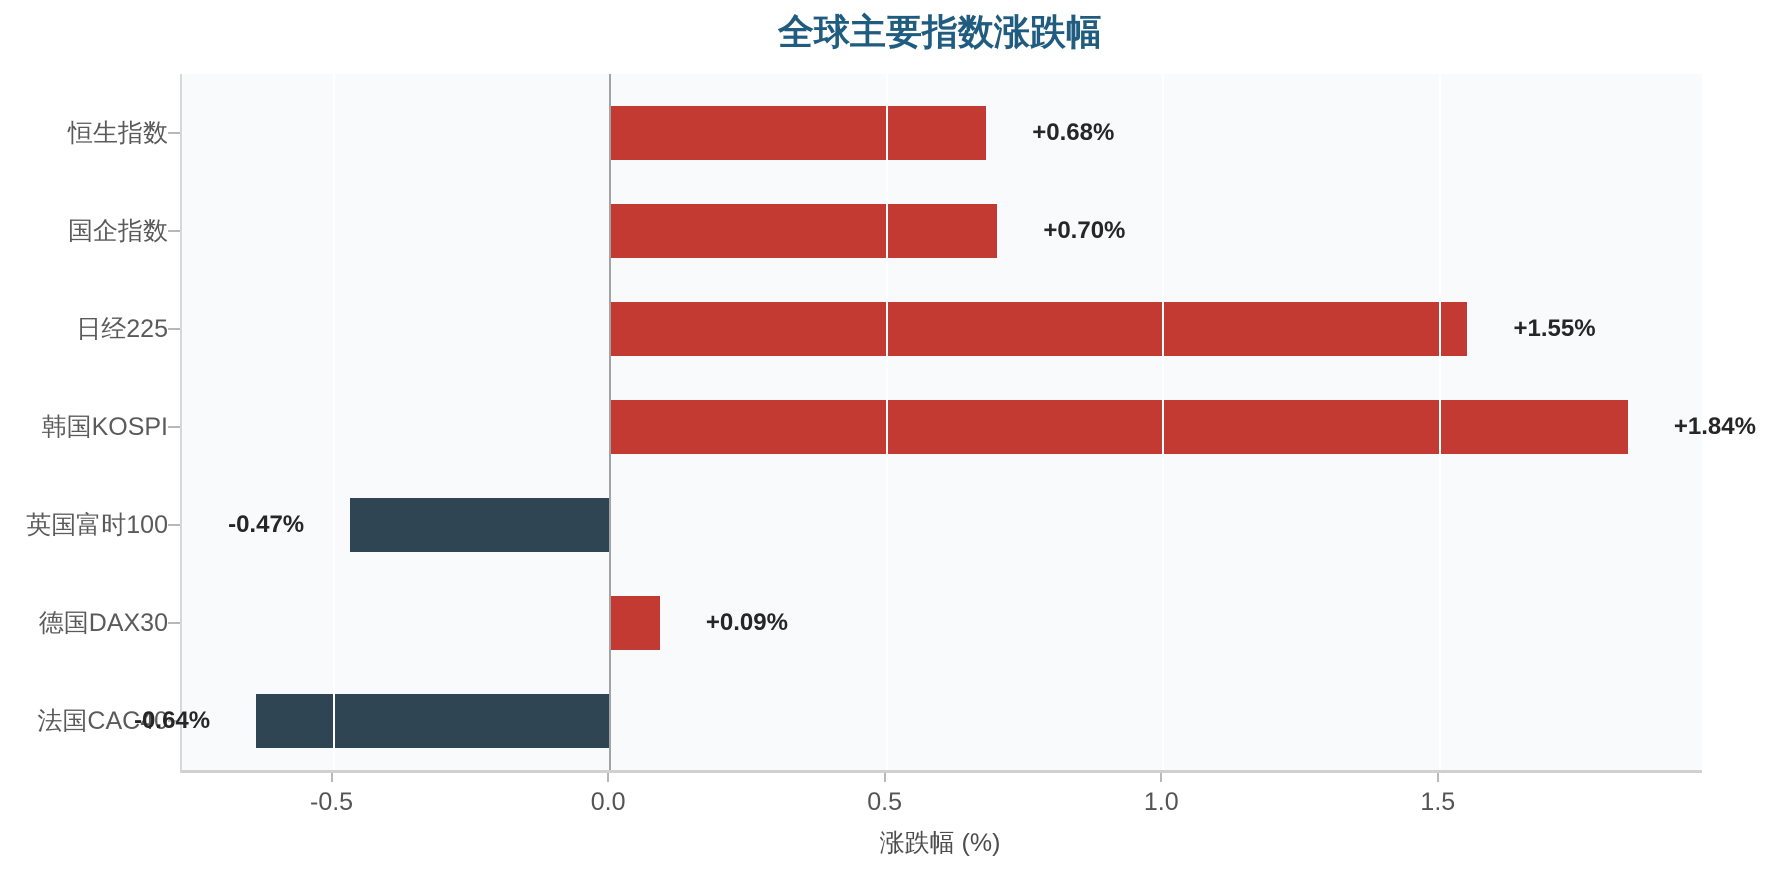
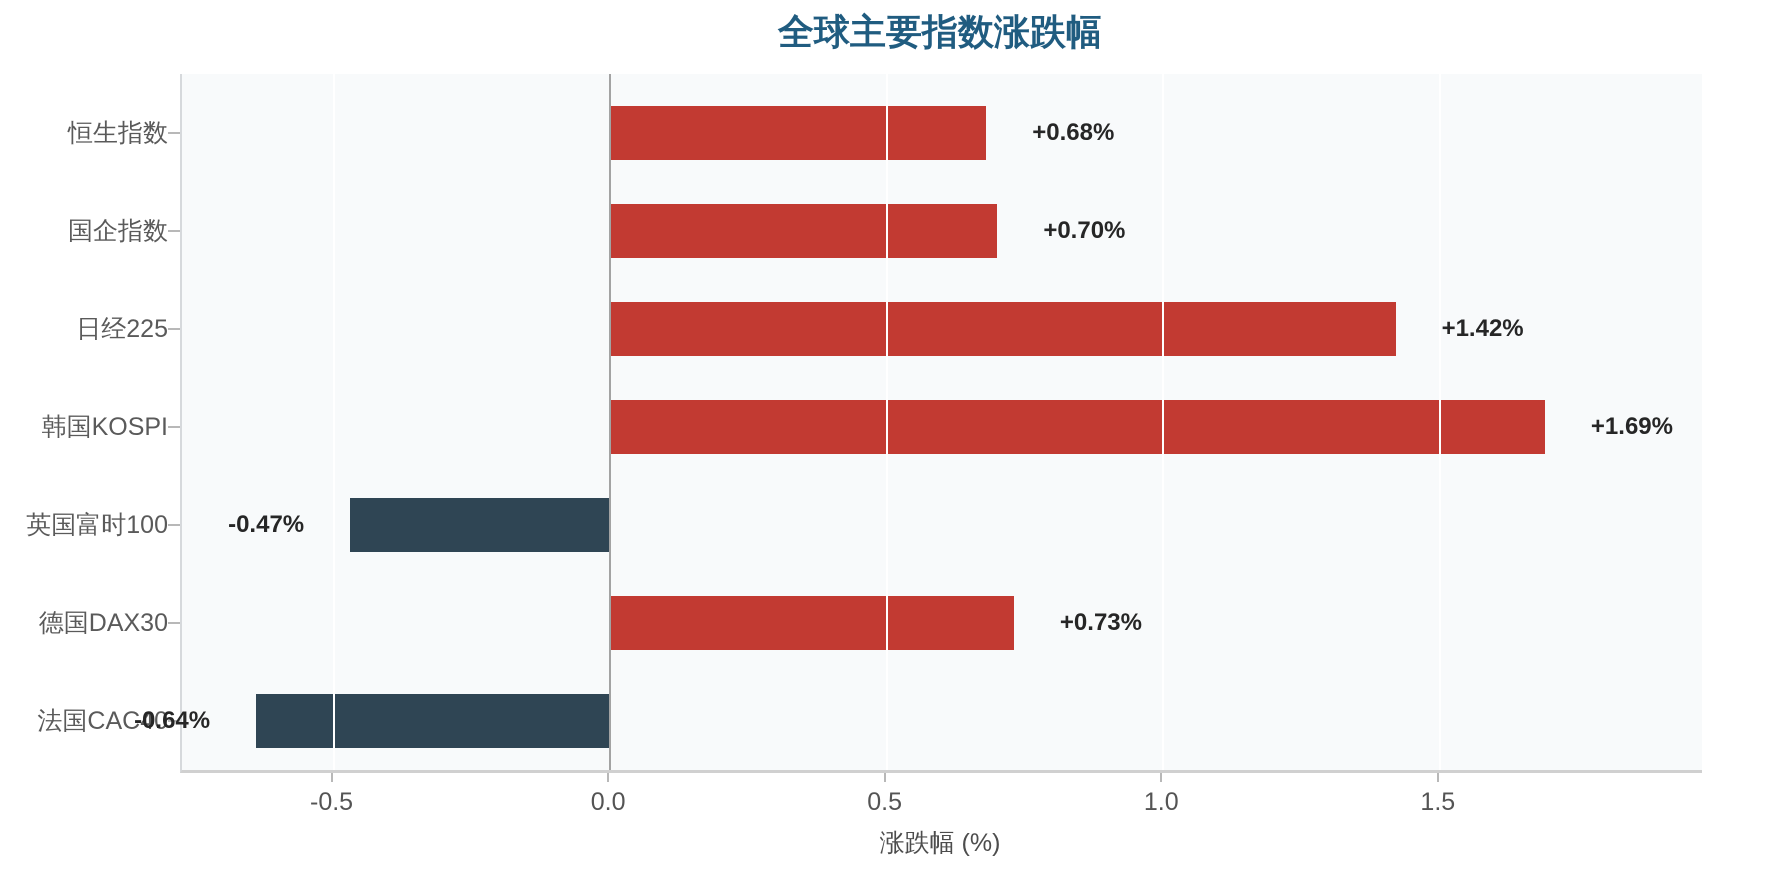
日经225: +1.55% -> +1.42%
韩国KOSPI: +1.84% -> +1.69%
德国DAX30: +0.09% -> +0.73%
